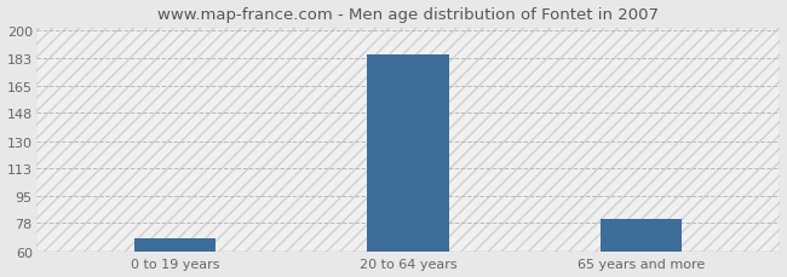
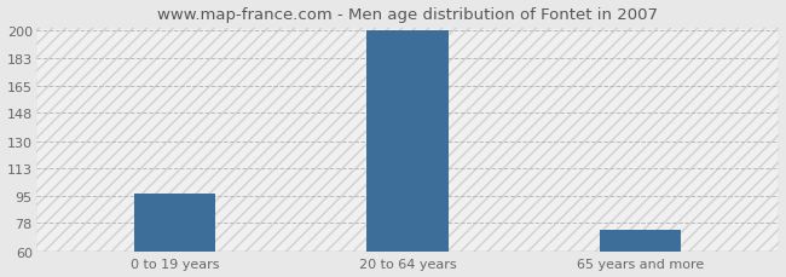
0 to 19 years: 68 -> 97
20 to 64 years: 185 -> 200
65 years and more: 81 -> 74
